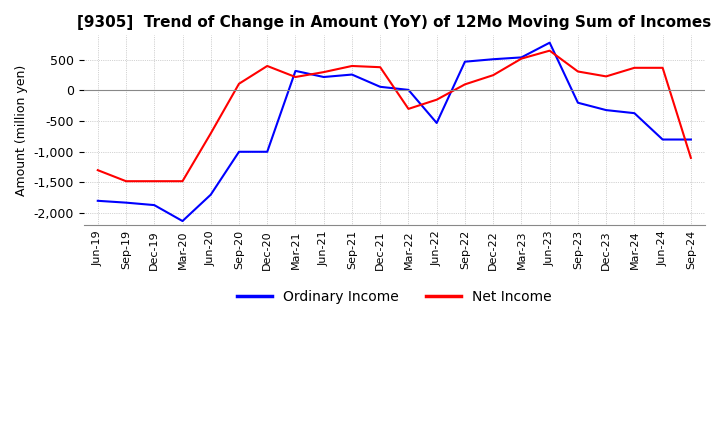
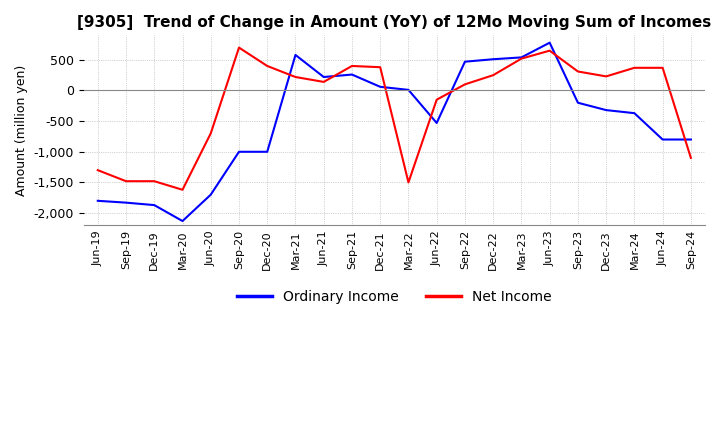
Net Income/Mar-20: -1,480 -> -1,620
Net Income/Sep-20: 110 -> 700
Ordinary Income/Mar-21: 320 -> 580
Net Income/Jun-21: 300 -> 140
Net Income/Mar-22: -300 -> -1,500
